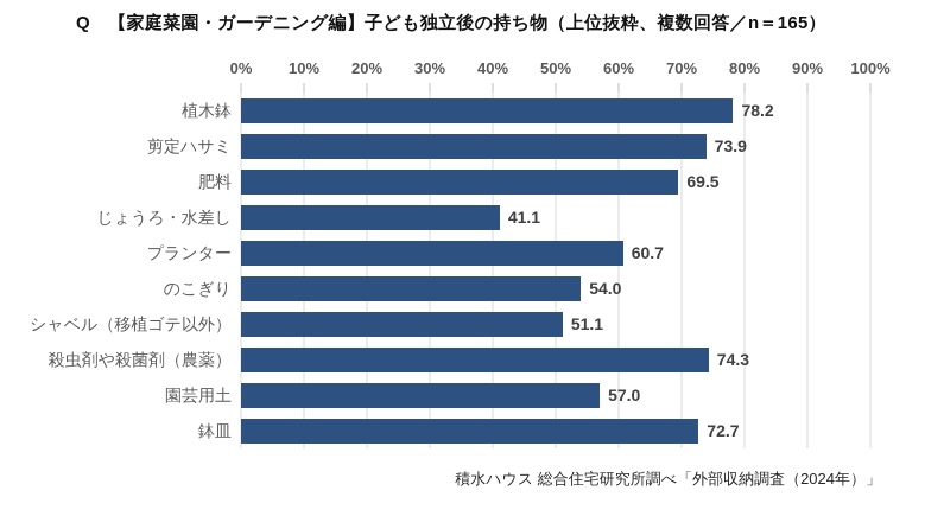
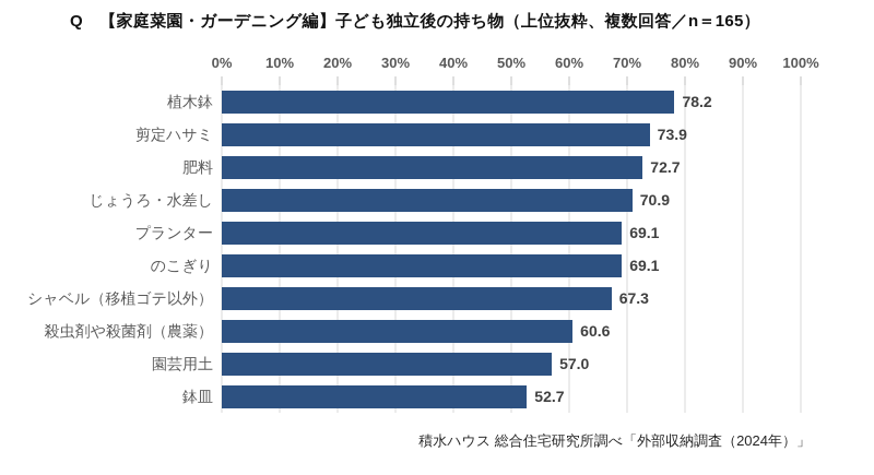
肥料: 69.5 -> 72.7
じょうろ・水差し: 41.1 -> 70.9
プランター: 60.7 -> 69.1
のこぎり: 54.0 -> 69.1
シャベル（移植ゴテ以外）: 51.1 -> 67.3
殺虫剤や殺菌剤（農薬）: 74.3 -> 60.6
鉢皿: 72.7 -> 52.7
